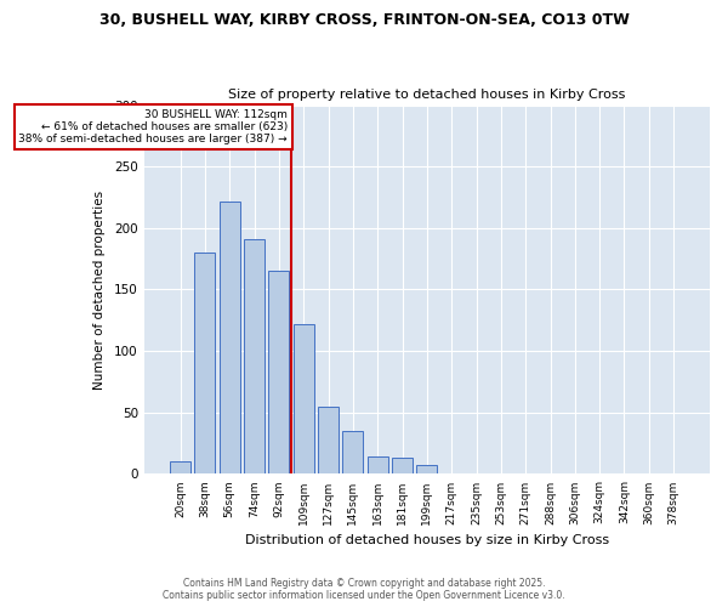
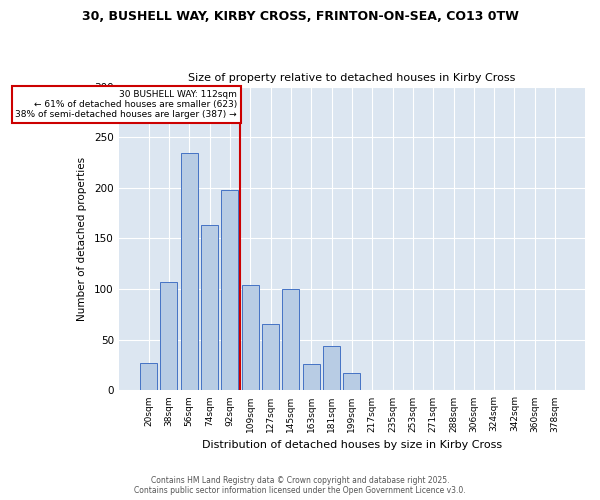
20sqm: 10 -> 27
38sqm: 180 -> 107
56sqm: 222 -> 234
74sqm: 191 -> 163
92sqm: 165 -> 198
109sqm: 122 -> 104
127sqm: 55 -> 66
145sqm: 35 -> 100
163sqm: 14 -> 26
181sqm: 13 -> 44
199sqm: 7 -> 17
